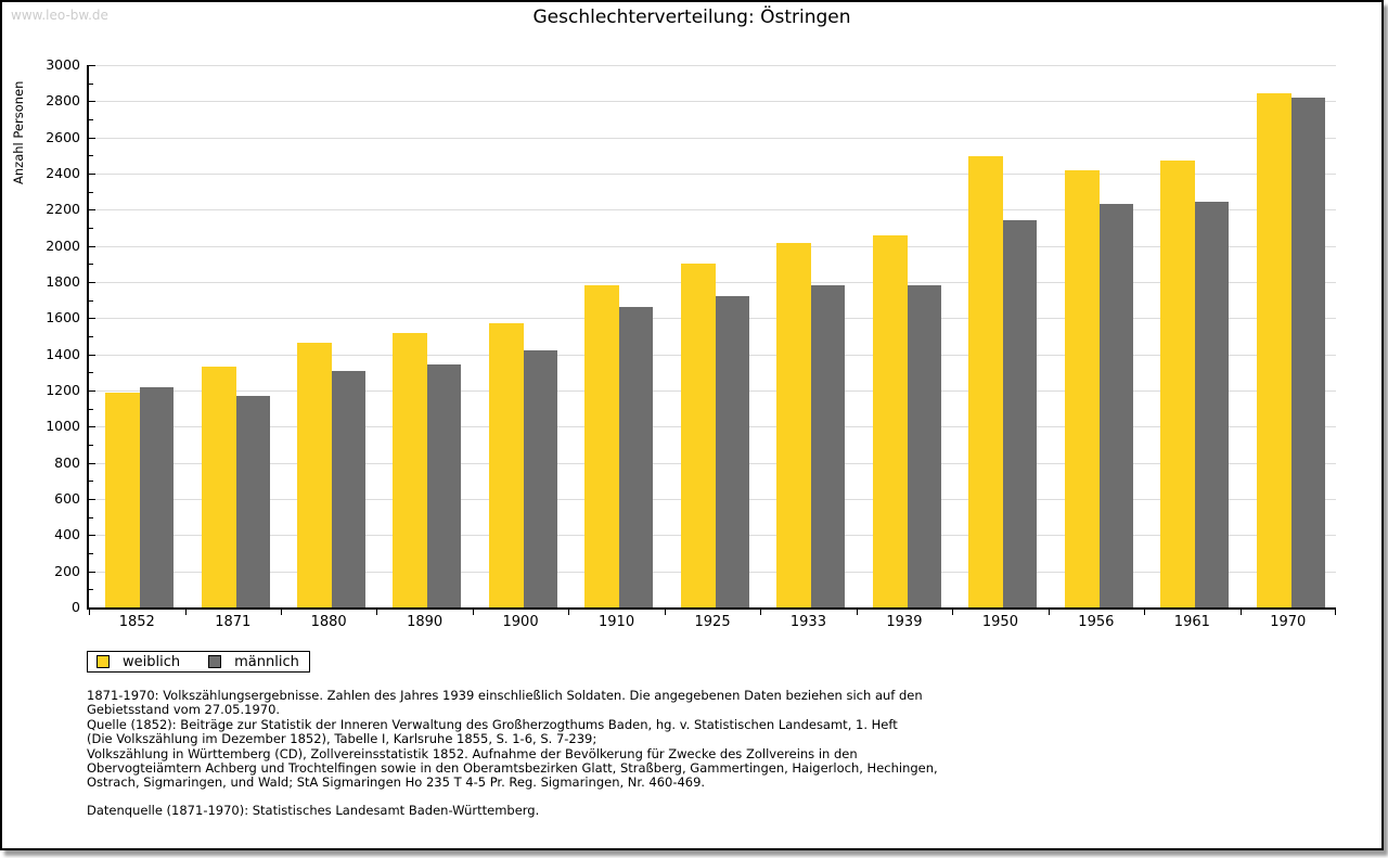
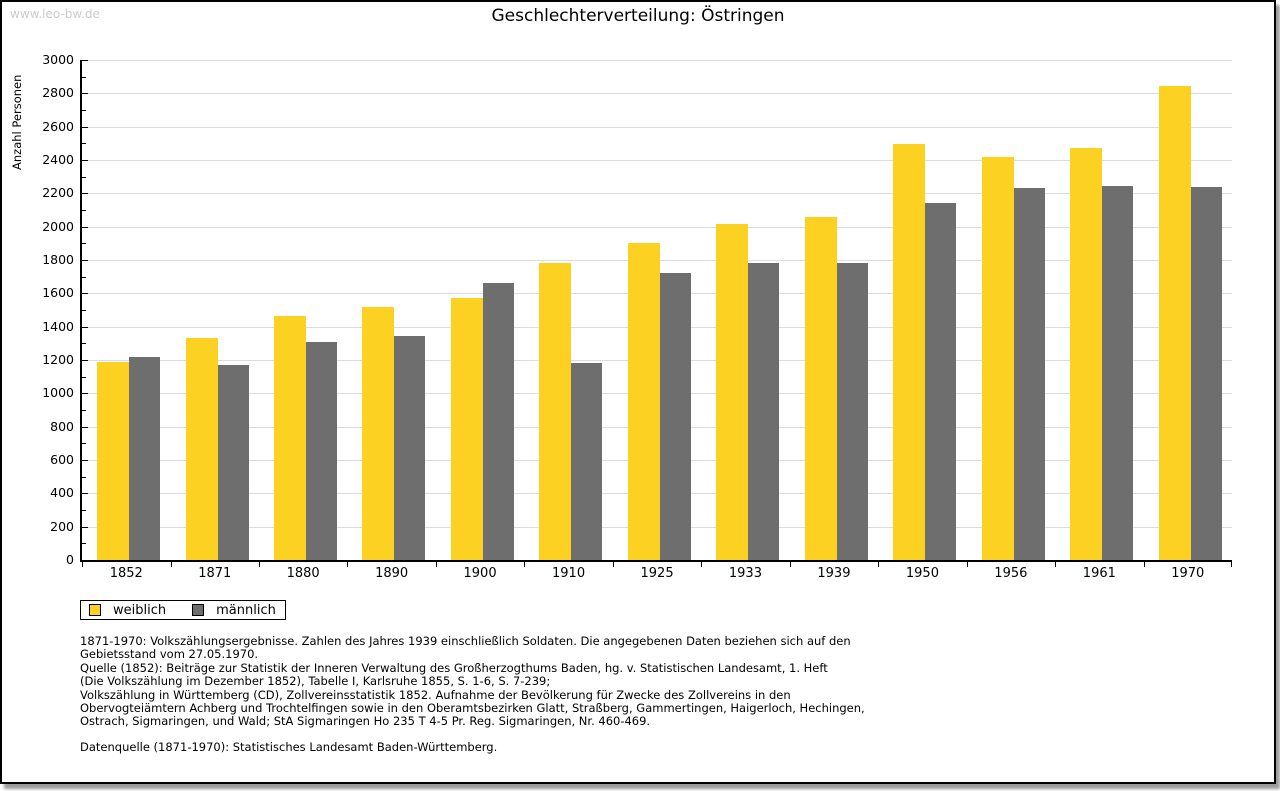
männlich/1900: 1420 -> 1660
männlich/1910: 1660 -> 1180
männlich/1970: 2820 -> 2240
